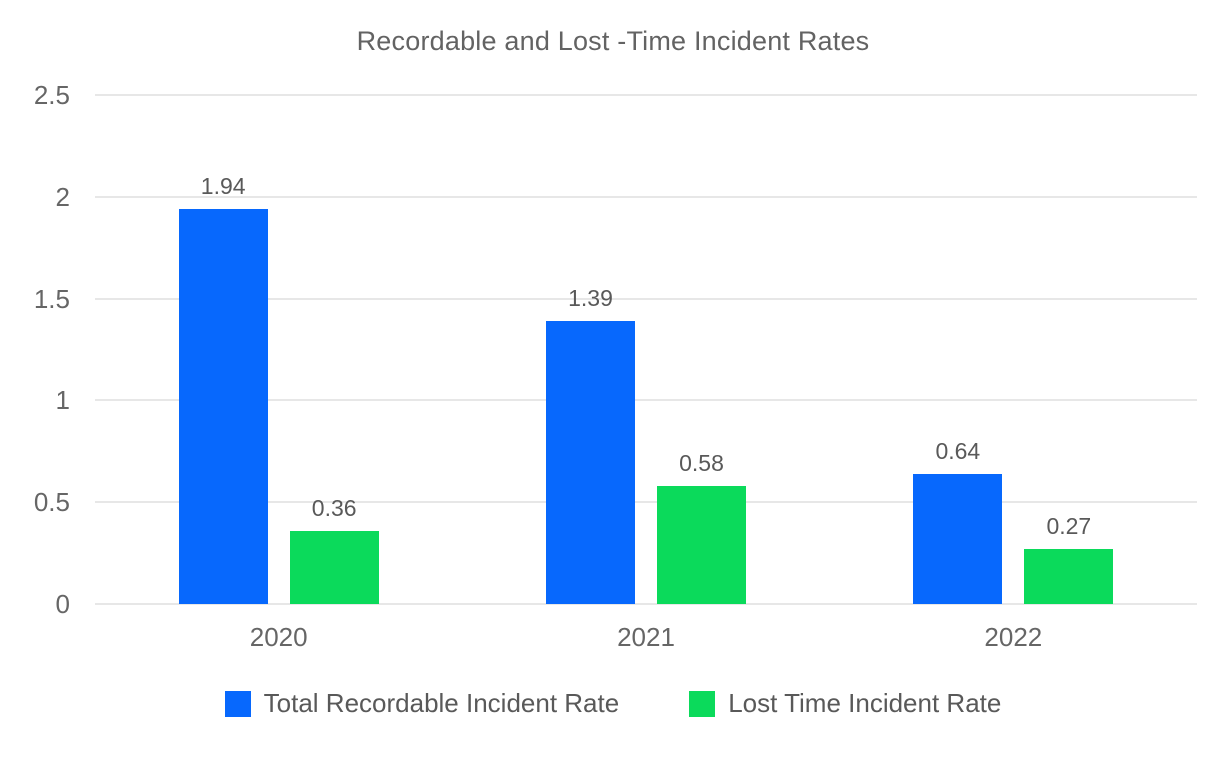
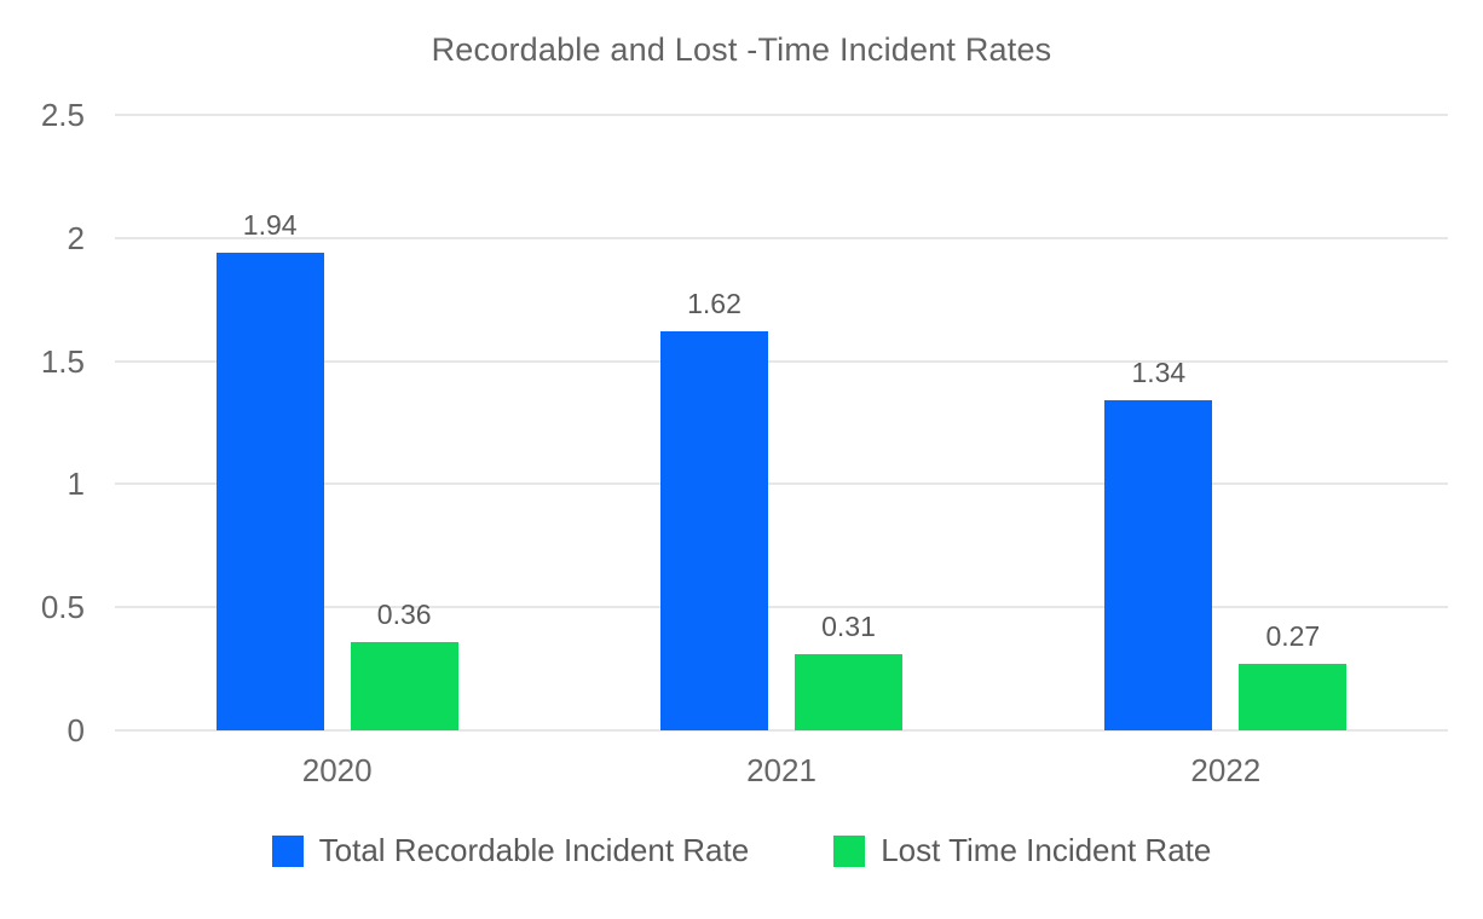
Total Recordable Incident Rate/2021: 1.39 -> 1.62
Lost Time Incident Rate/2021: 0.58 -> 0.31
Total Recordable Incident Rate/2022: 0.64 -> 1.34
